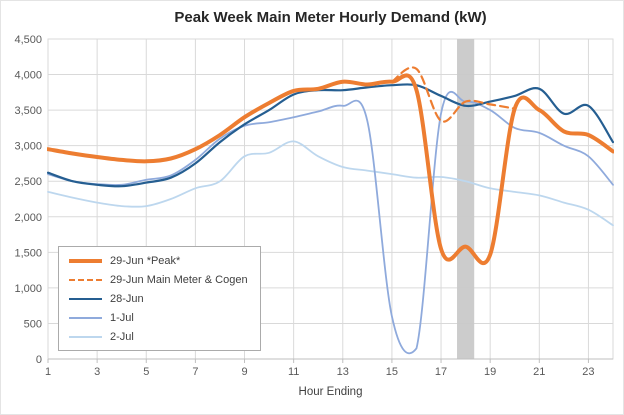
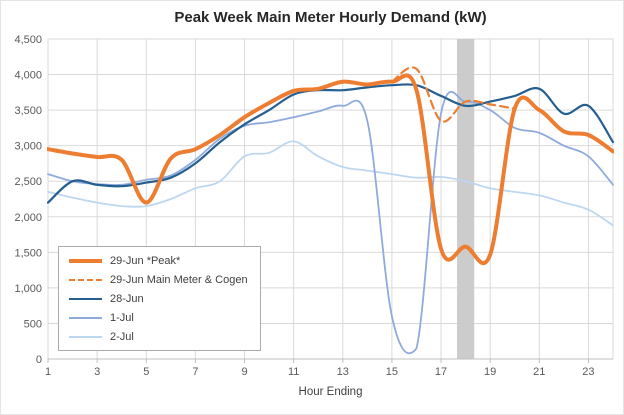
28-Jun/1: 2600 -> 2200
29-Jun *Peak*/5: 2800 -> 2200
